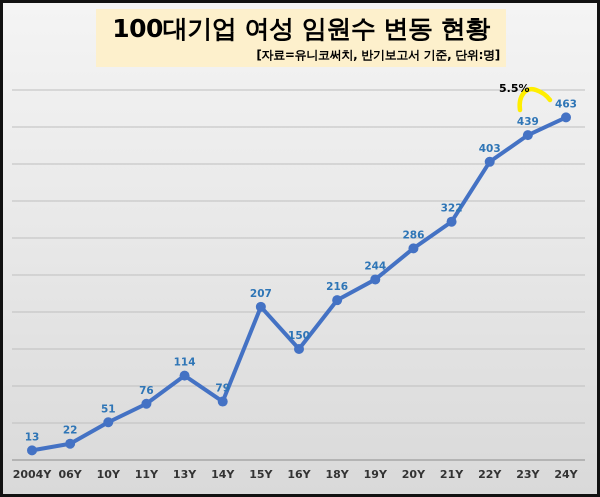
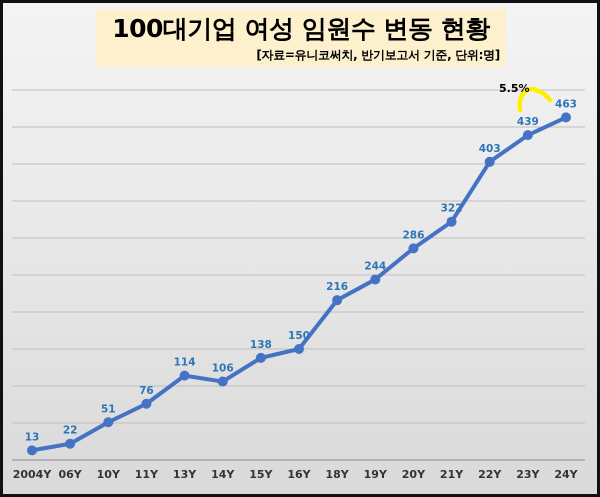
14Y: 79 -> 106
15Y: 207 -> 138
